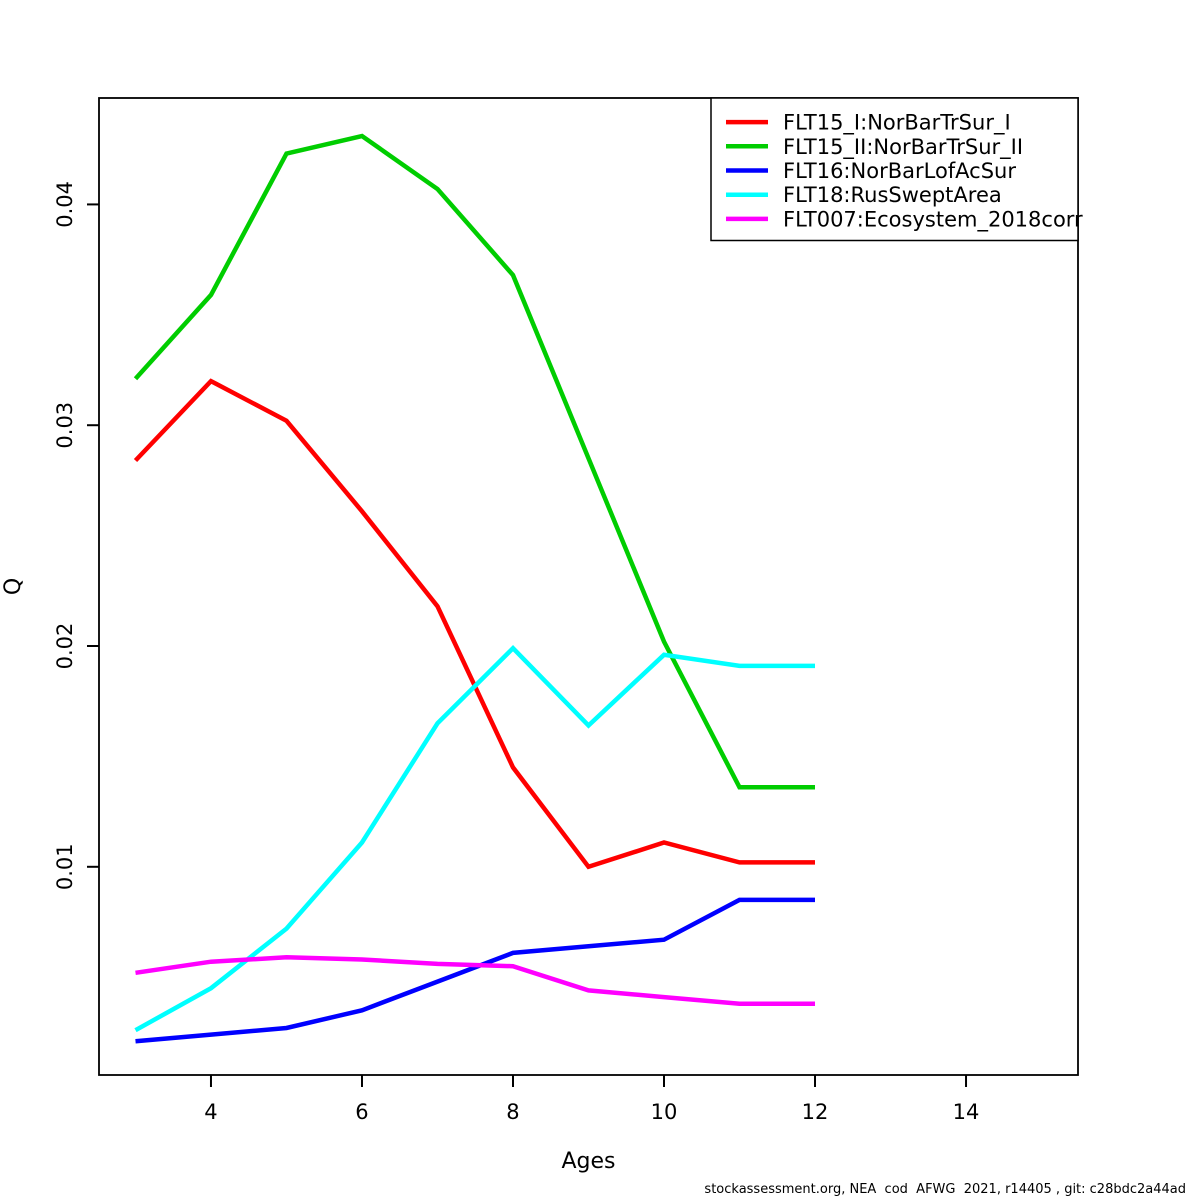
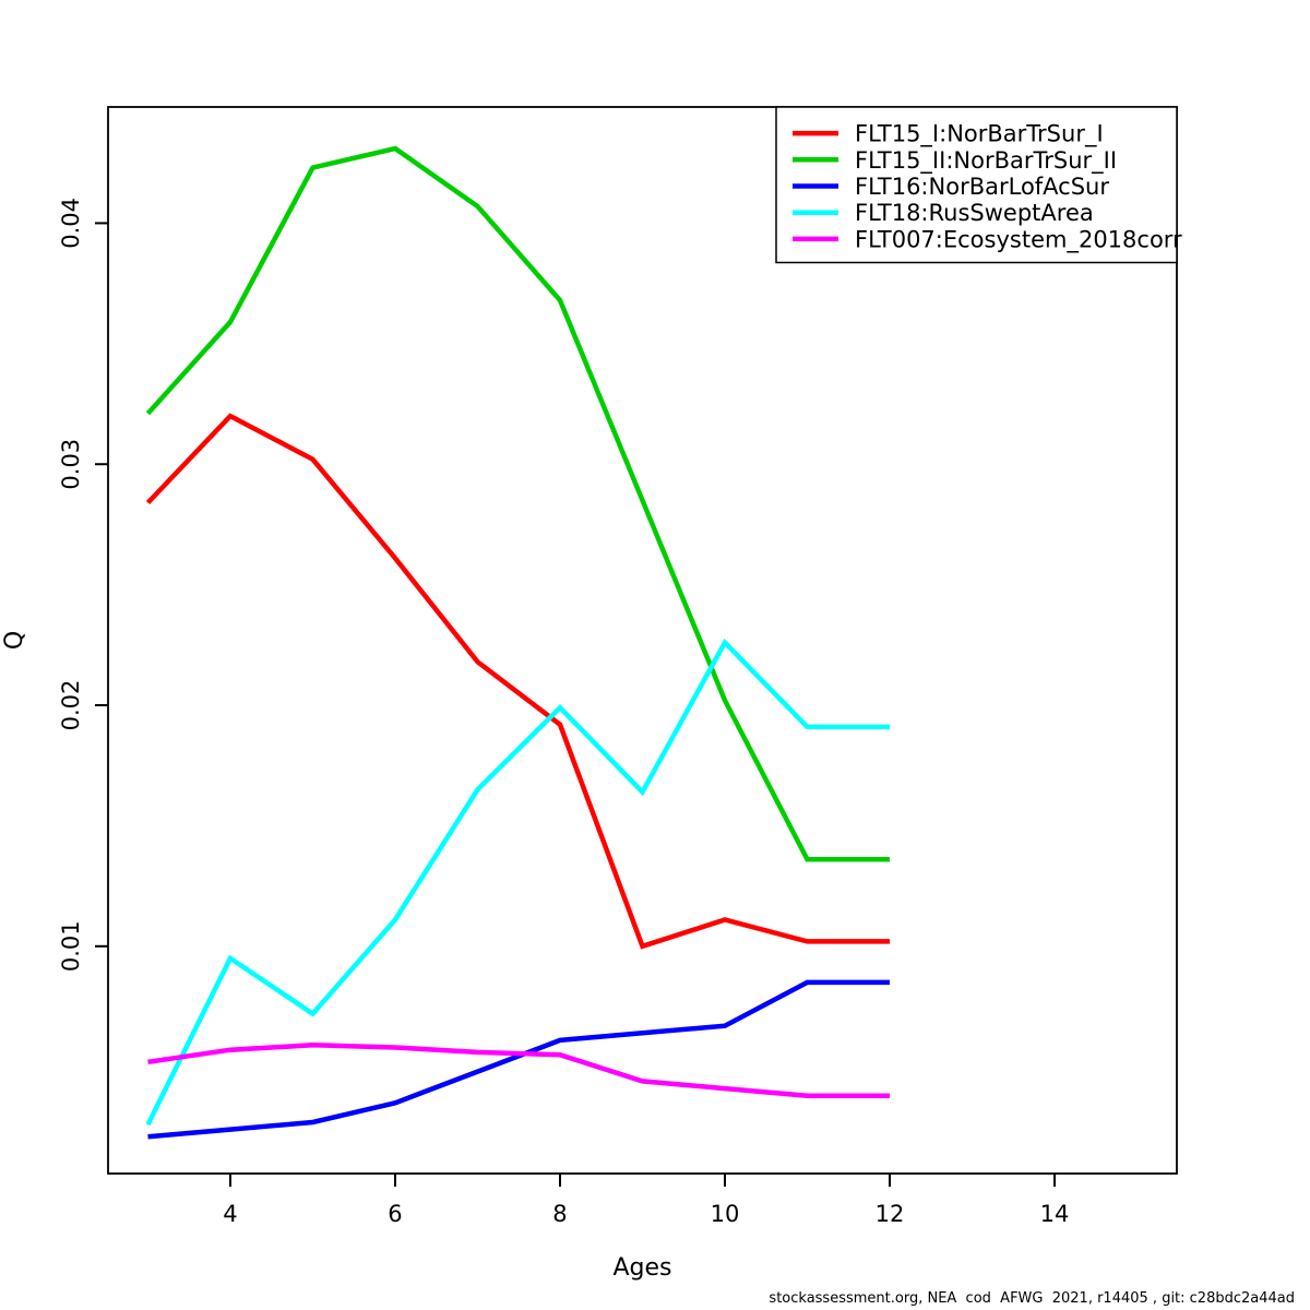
FLT18:RusSweptArea/4: 0.0045 -> 0.0095
FLT15_I:NorBarTrSur_I/8: 0.0145 -> 0.0192
FLT18:RusSweptArea/10: 0.0196 -> 0.0226
